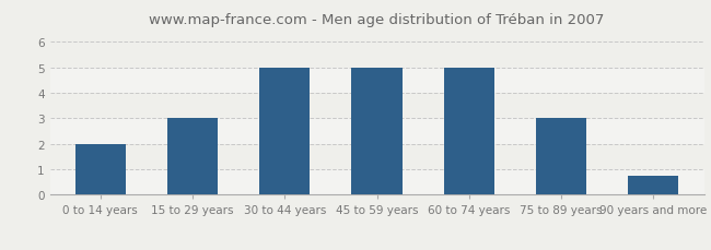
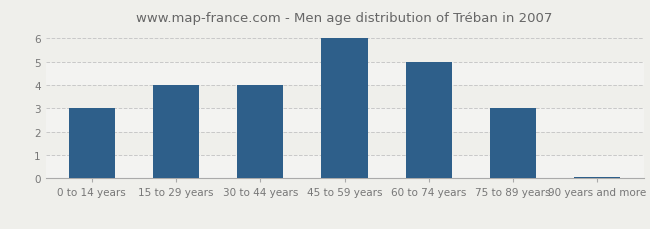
0 to 14 years: 2.00 -> 3.00
15 to 29 years: 3.00 -> 4.00
30 to 44 years: 5.00 -> 4.00
45 to 59 years: 5.00 -> 6.00
90 years and more: 0.75 -> 0.07
